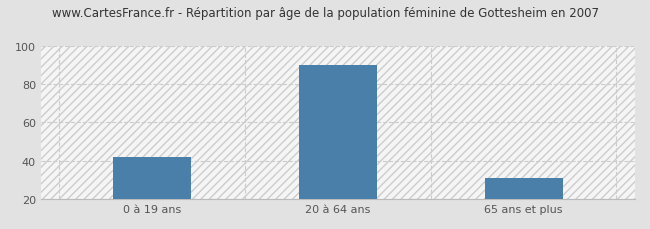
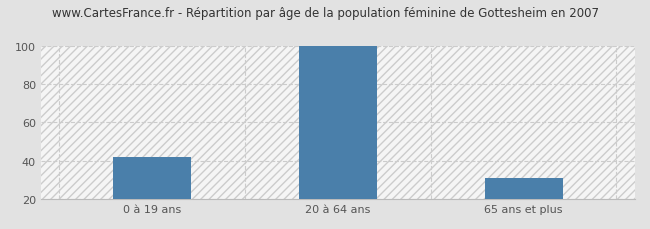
20 à 64 ans: 90 -> 100
